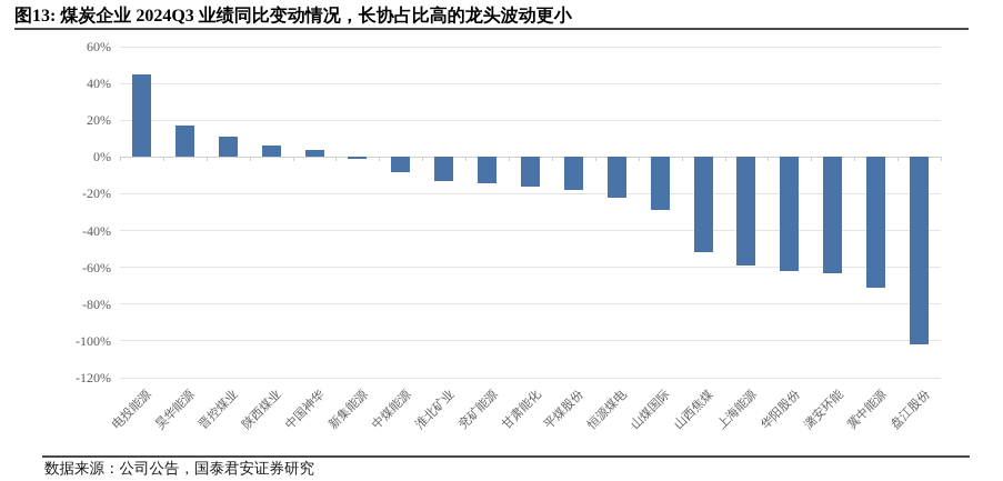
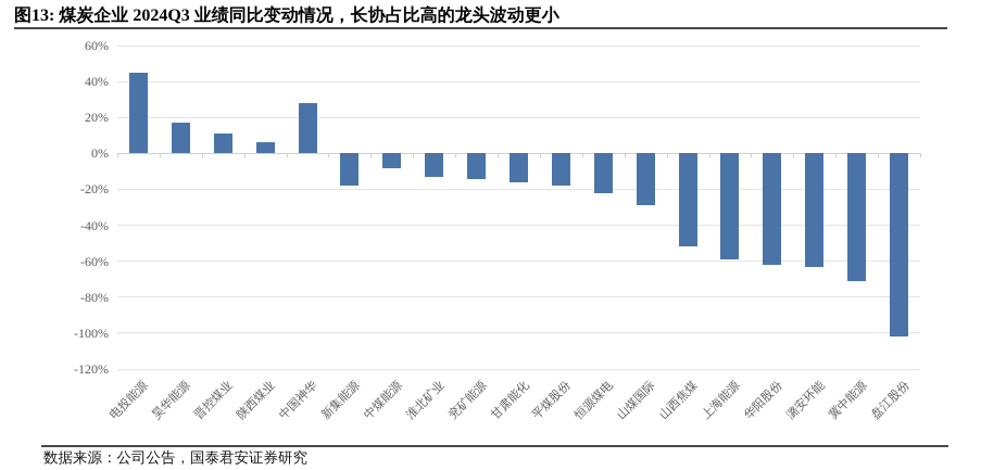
中国神华: 4% -> 28%
新集能源: -1% -> -18%
